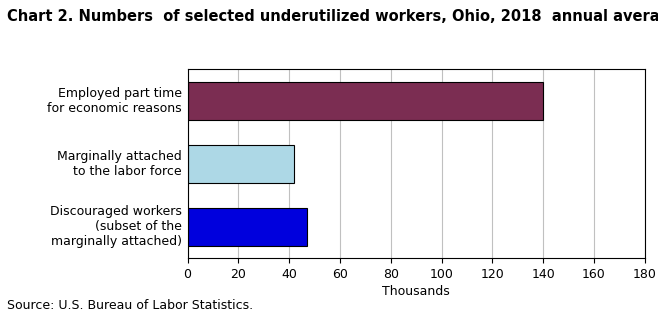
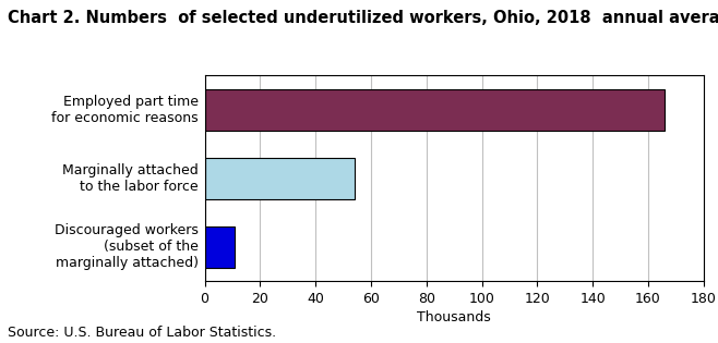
Employed part time for economic reasons: 140 -> 166
Marginally attached to the labor force: 42 -> 54
Discouraged workers (subset of the marginally attached): 47 -> 11
